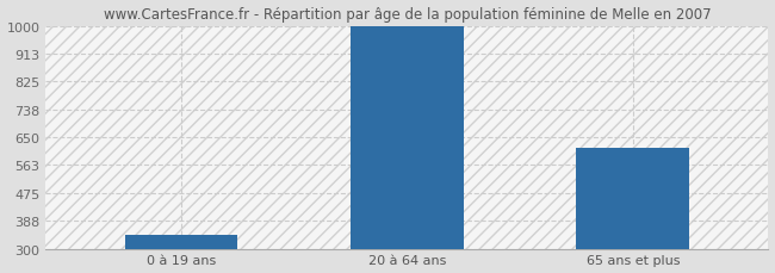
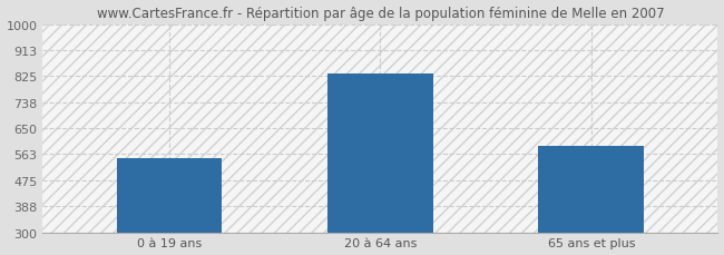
0 à 19 ans: 343 -> 550
20 à 64 ans: 997 -> 835
65 ans et plus: 617 -> 590
